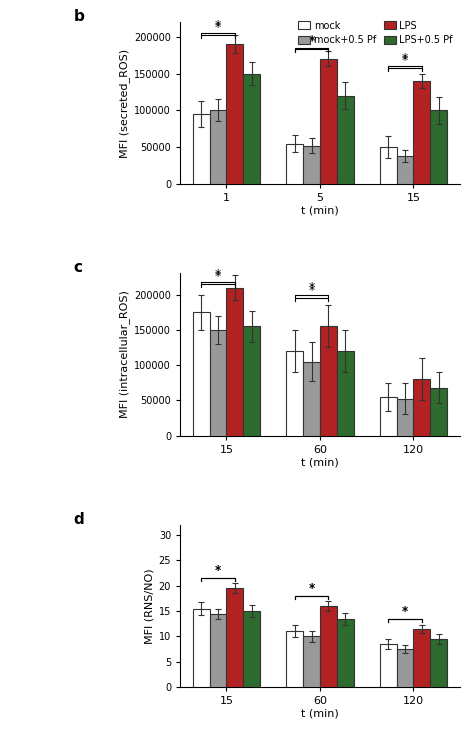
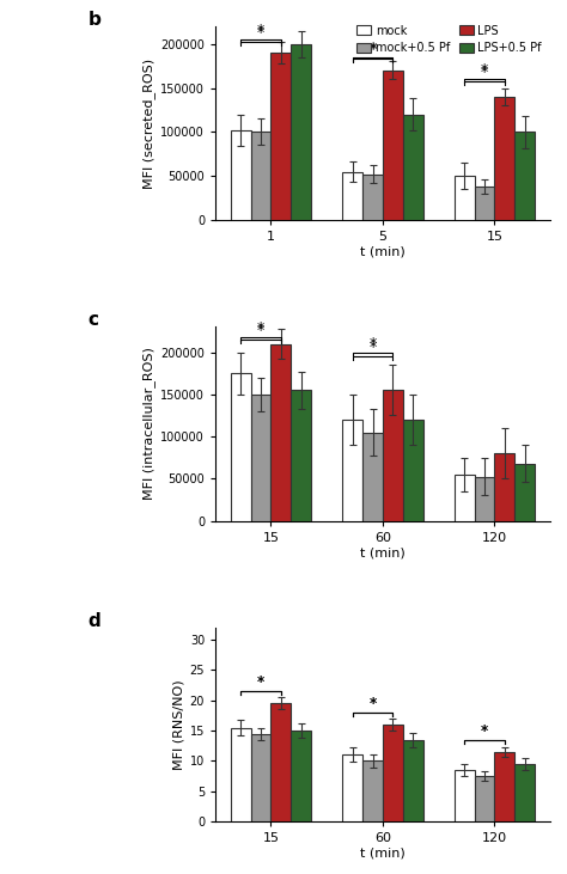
mock/1: 95000 -> 102000
LPS+0.5 Pf/1: 150000 -> 200000
